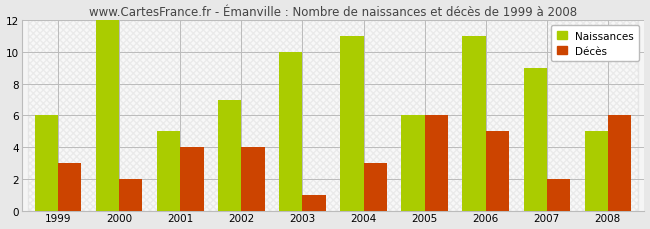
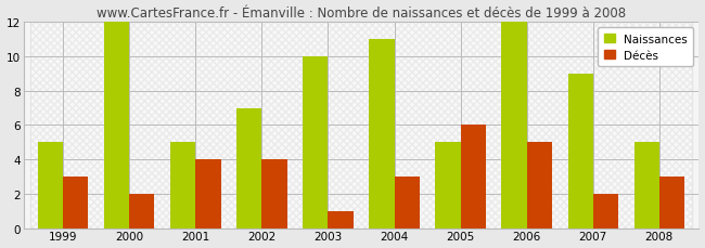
Naissances/1999: 6 -> 5
Naissances/2005: 6 -> 5
Naissances/2006: 11 -> 12
Décès/2008: 6 -> 3
